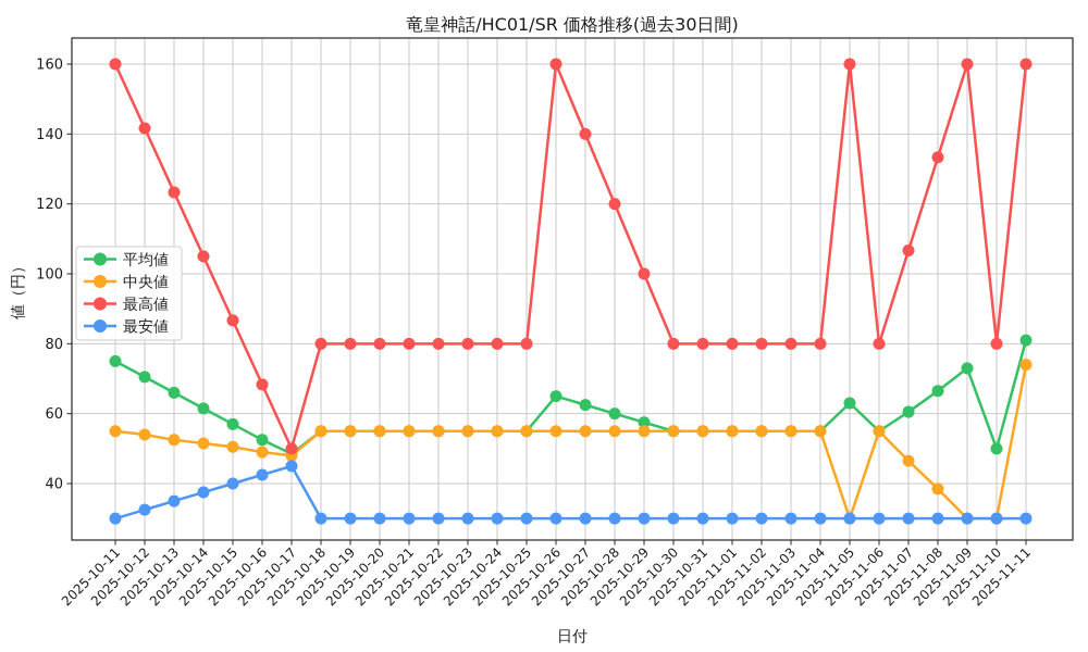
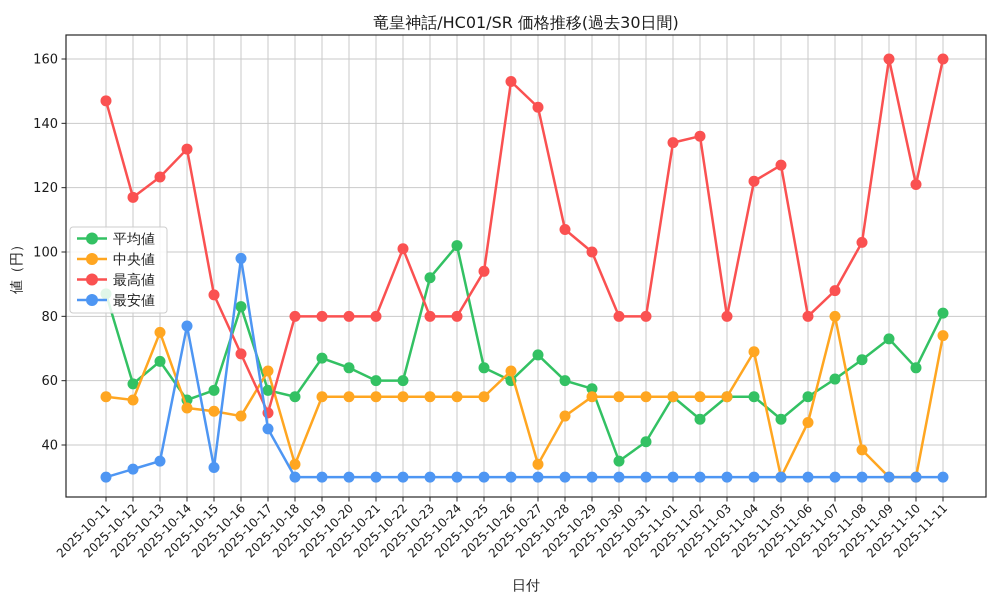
平均値/2025-10-11: 75 -> 87
最高値/2025-10-11: 160 -> 147
平均値/2025-10-12: 70 -> 59
最高値/2025-10-12: 142 -> 117
中央値/2025-10-13: 52 -> 75
平均値/2025-10-14: 62 -> 54
最高値/2025-10-14: 105 -> 132
最安値/2025-10-14: 38 -> 77
最安値/2025-10-15: 40 -> 33
平均値/2025-10-16: 52 -> 83
最安値/2025-10-16: 42 -> 98
平均値/2025-10-17: 48 -> 57
中央値/2025-10-17: 48 -> 63
中央値/2025-10-18: 55 -> 34
平均値/2025-10-19: 55 -> 67
平均値/2025-10-20: 55 -> 64
平均値/2025-10-21: 55 -> 60
平均値/2025-10-22: 55 -> 60
最高値/2025-10-22: 80 -> 101
平均値/2025-10-23: 55 -> 92
平均値/2025-10-24: 55 -> 102
平均値/2025-10-25: 55 -> 64
最高値/2025-10-25: 80 -> 94
平均値/2025-10-26: 65 -> 60
中央値/2025-10-26: 55 -> 63
最高値/2025-10-26: 160 -> 153
平均値/2025-10-27: 62 -> 68
中央値/2025-10-27: 55 -> 34
最高値/2025-10-27: 140 -> 145
中央値/2025-10-28: 55 -> 49
最高値/2025-10-28: 120 -> 107
平均値/2025-10-30: 55 -> 35
平均値/2025-10-31: 55 -> 41
最高値/2025-11-01: 80 -> 134
平均値/2025-11-02: 55 -> 48
最高値/2025-11-02: 80 -> 136
中央値/2025-11-04: 55 -> 69
最高値/2025-11-04: 80 -> 122
平均値/2025-11-05: 63 -> 48
最高値/2025-11-05: 160 -> 127
中央値/2025-11-06: 55 -> 47
中央値/2025-11-07: 46 -> 80
最高値/2025-11-07: 107 -> 88
最高値/2025-11-08: 133 -> 103
平均値/2025-11-10: 50 -> 64
最高値/2025-11-10: 80 -> 121
